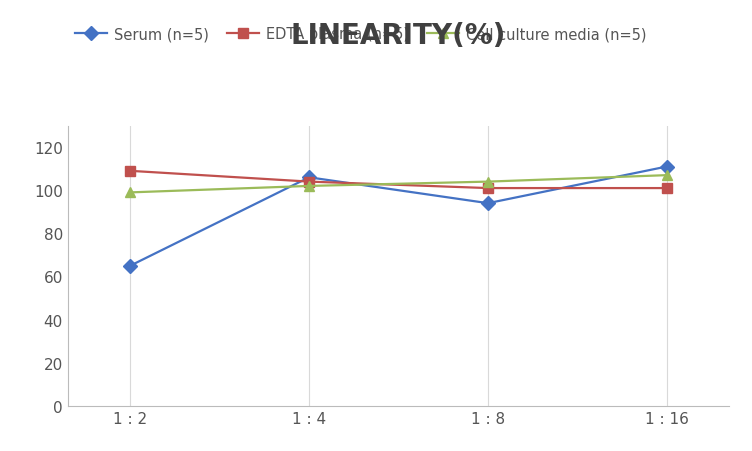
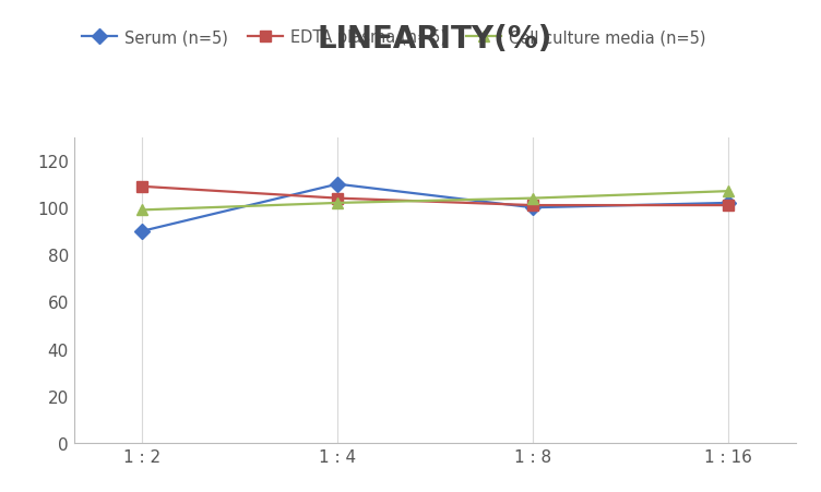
Serum (n=5)/1 : 2: 65 -> 90
Serum (n=5)/1 : 4: 106 -> 110
Serum (n=5)/1 : 8: 94 -> 100
Serum (n=5)/1 : 16: 111 -> 102
